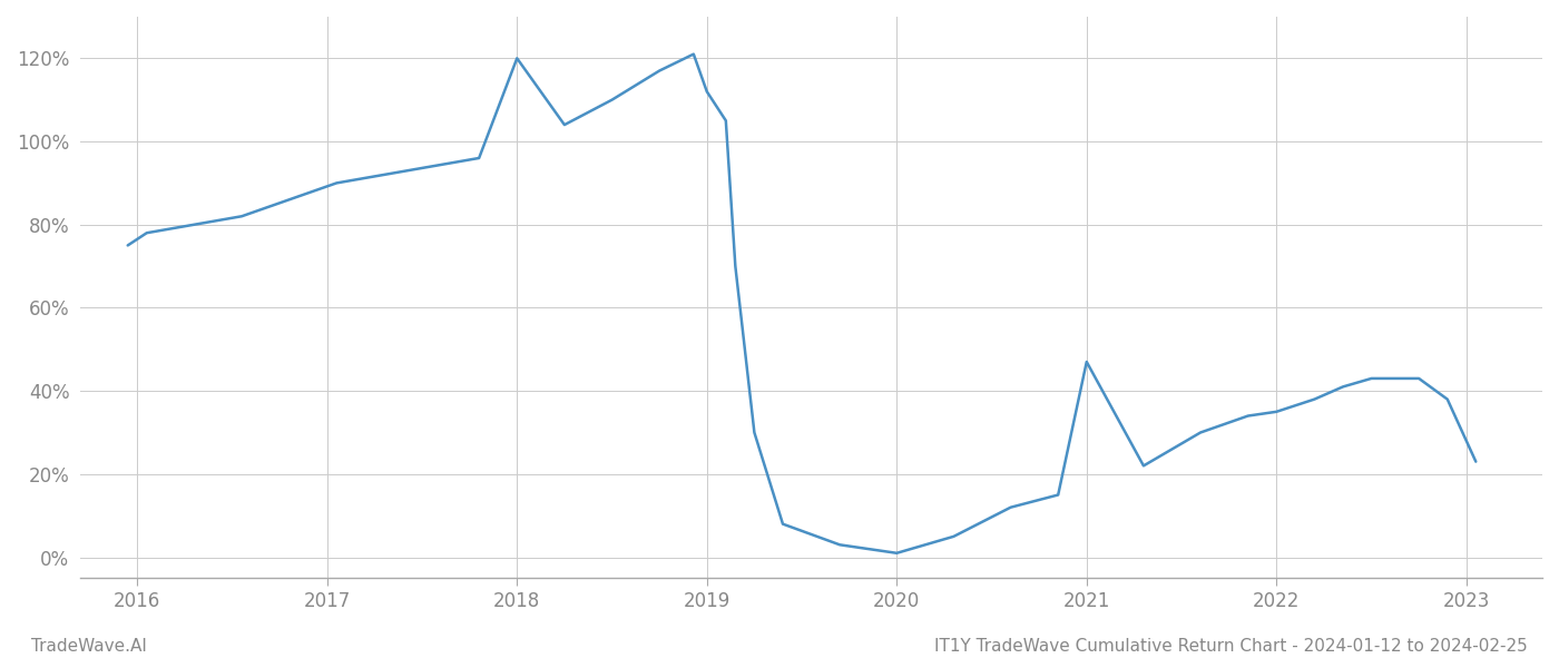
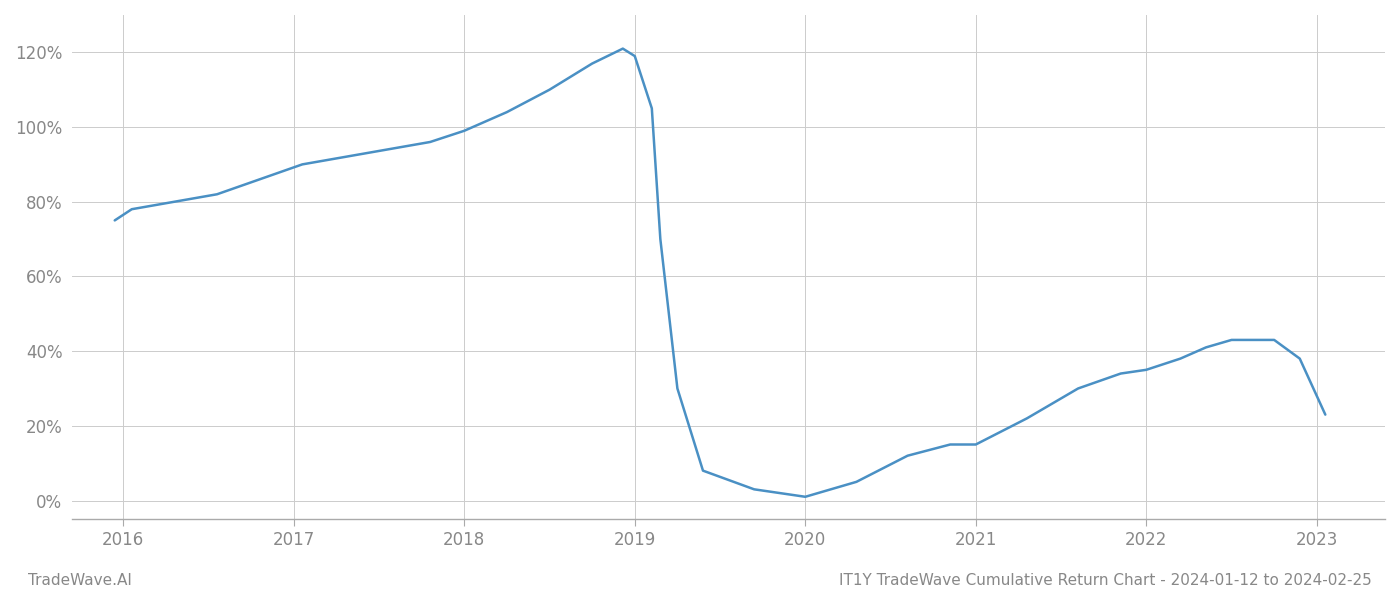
2018: 120% -> 99%
2019: 112% -> 119%
2021: 47% -> 15%
